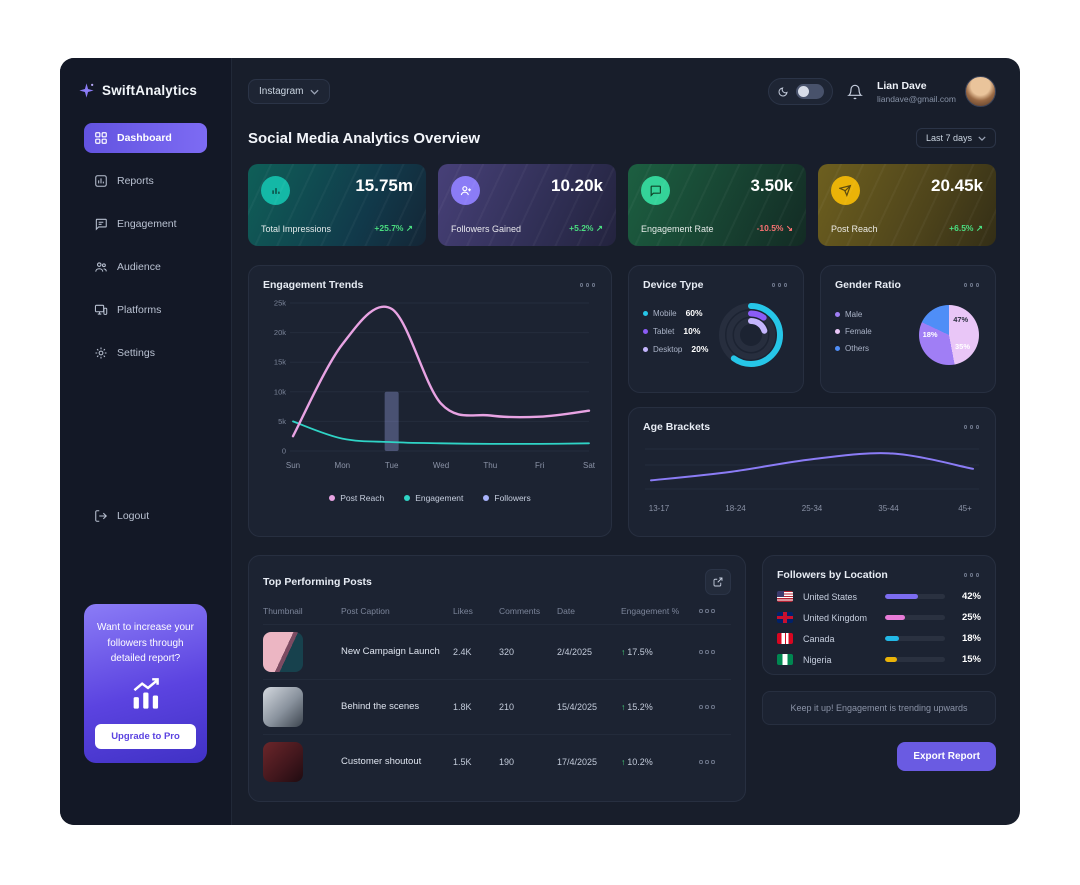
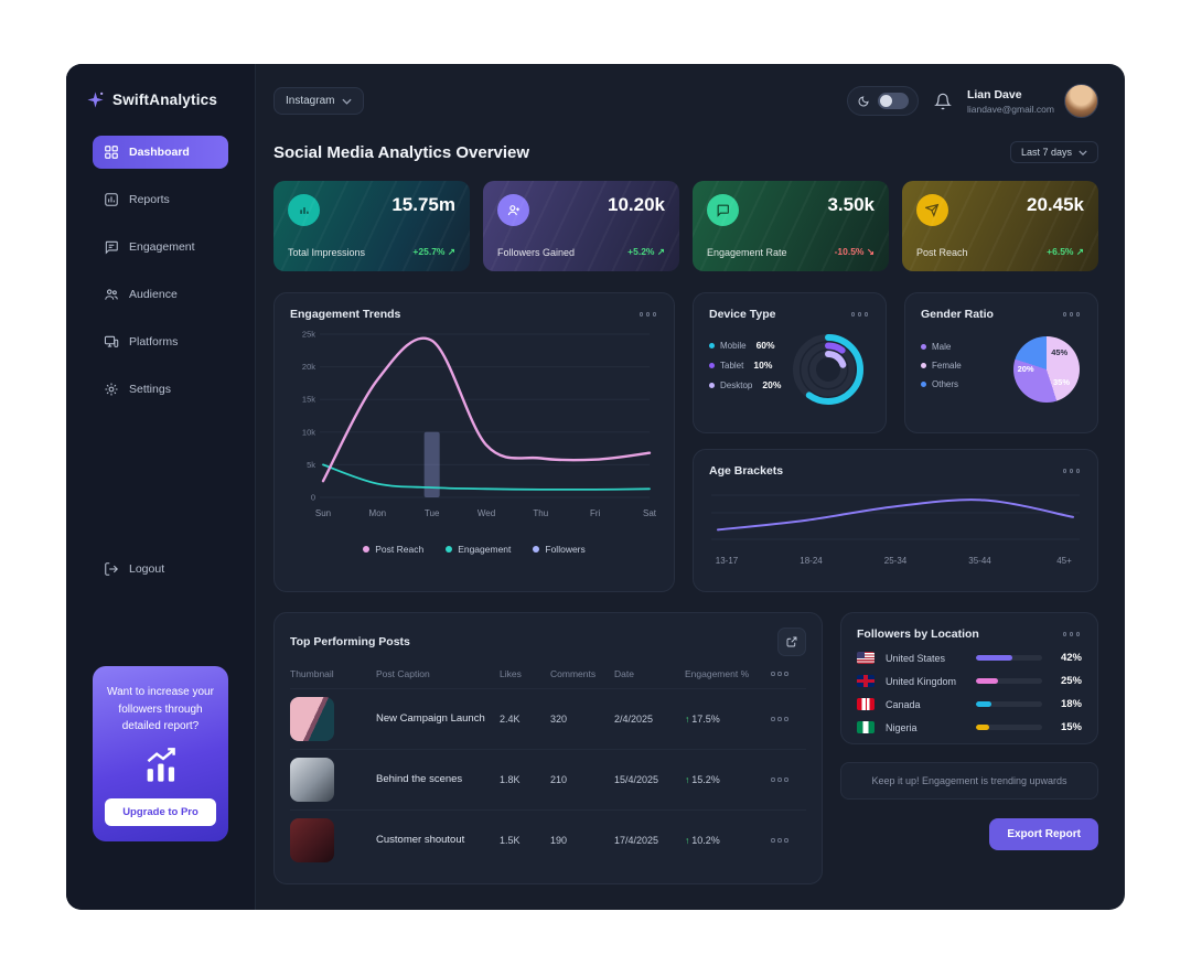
Gender Ratio/Female: 47% -> 45%
Gender Ratio/Others: 18% -> 20%
